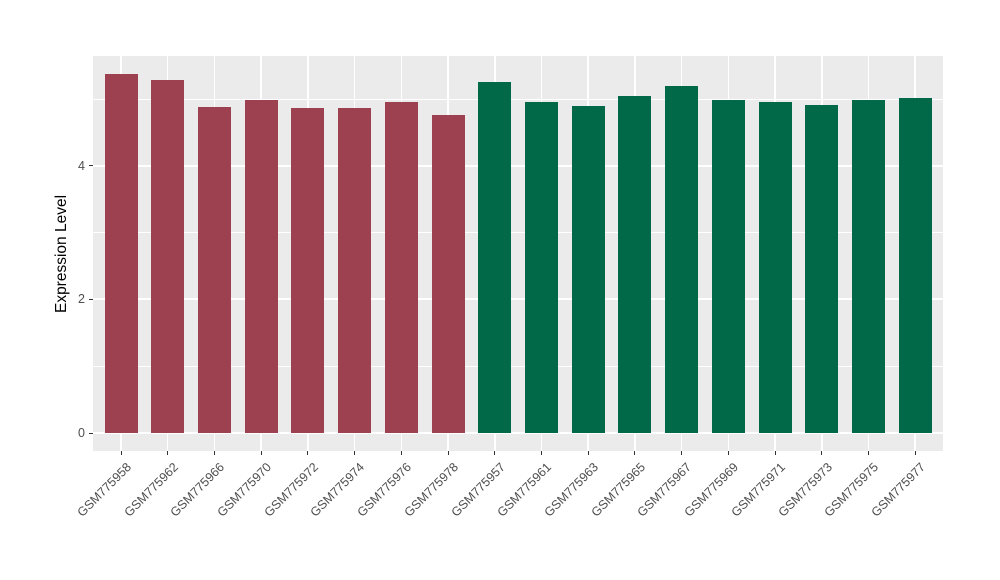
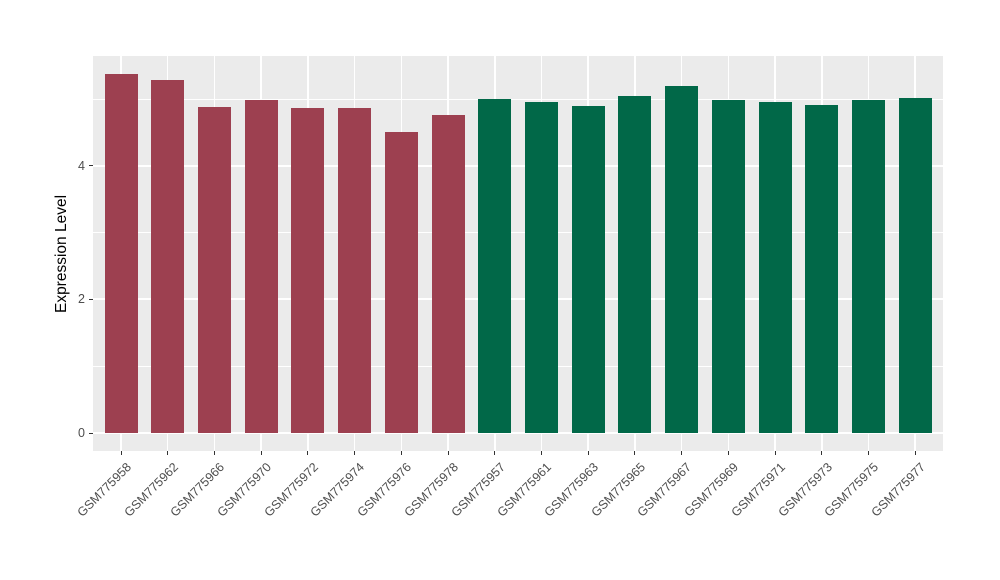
GSM775976: 5.0 -> 4.5
GSM775957: 5.2 -> 5.0
